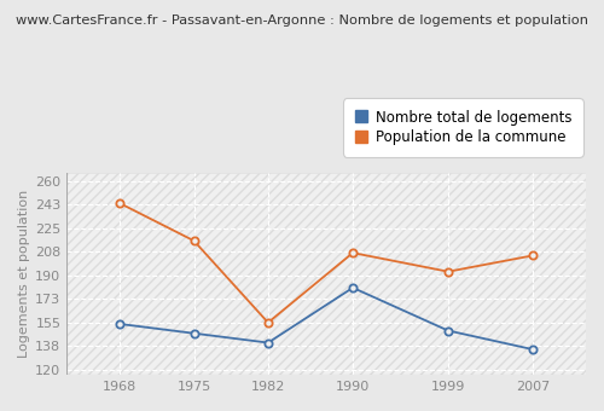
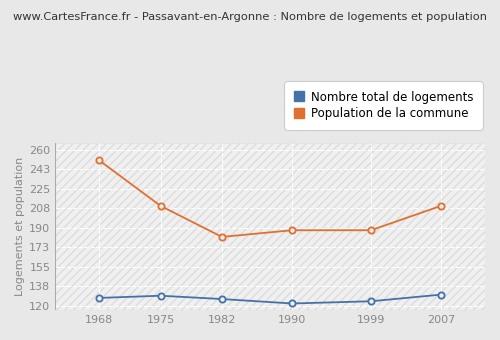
Nombre total de logements/1968: 154 -> 127
Population de la commune/1968: 244 -> 251
Nombre total de logements/1975: 147 -> 129
Population de la commune/1975: 216 -> 210
Nombre total de logements/1982: 140 -> 126
Population de la commune/1982: 155 -> 182
Nombre total de logements/1990: 181 -> 122
Population de la commune/1990: 207 -> 188
Nombre total de logements/1999: 149 -> 124
Population de la commune/1999: 193 -> 188
Nombre total de logements/2007: 135 -> 130
Population de la commune/2007: 205 -> 210
